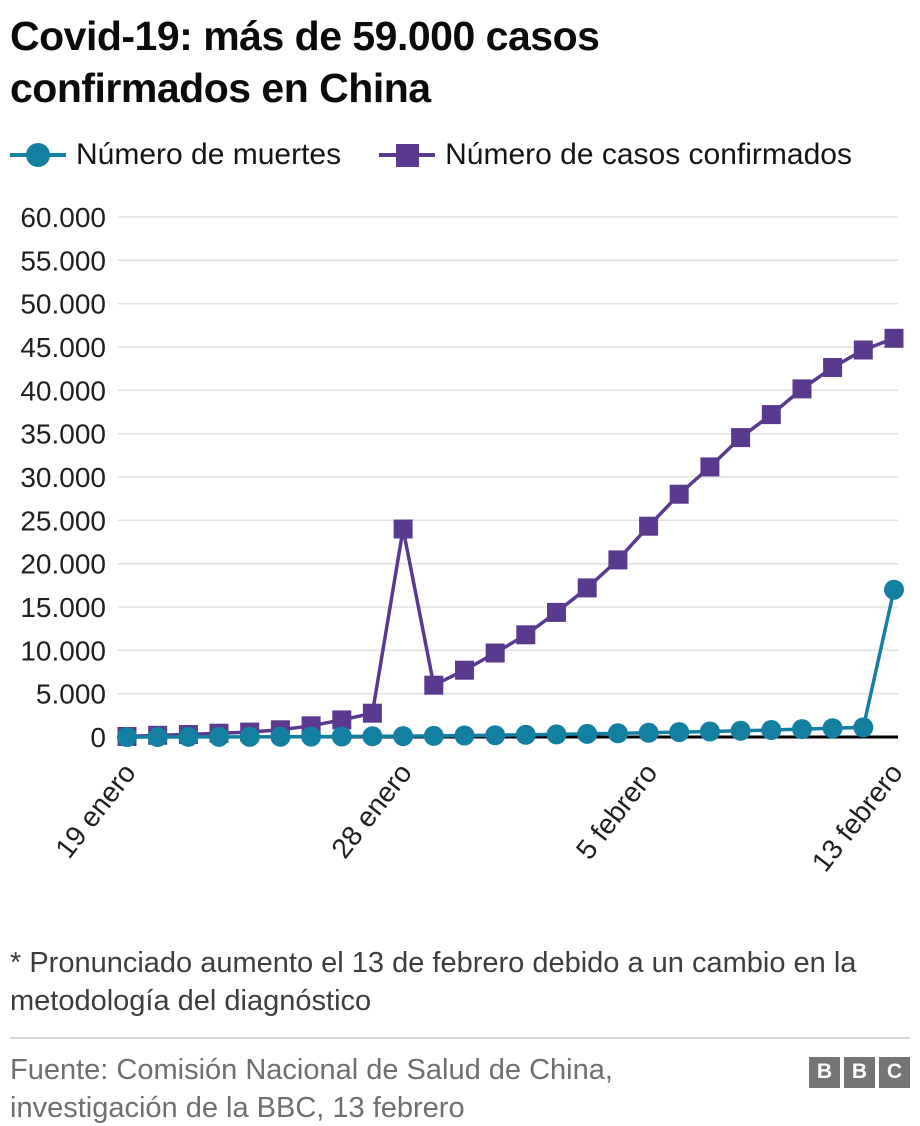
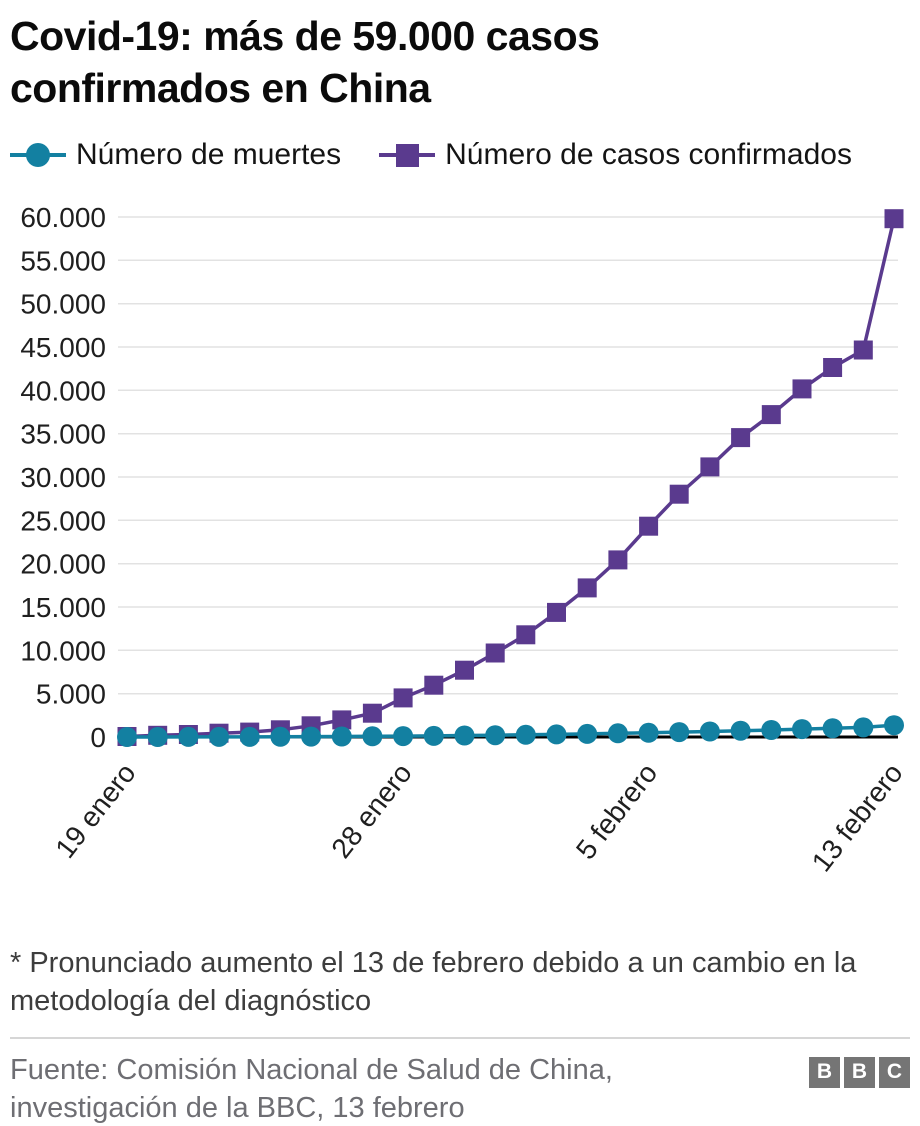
Número de casos confirmados/28 enero: 24000 -> 5000
Número de muertes/13 febrero: 17000 -> 1000
Número de casos confirmados/13 febrero: 46000 -> 60000
